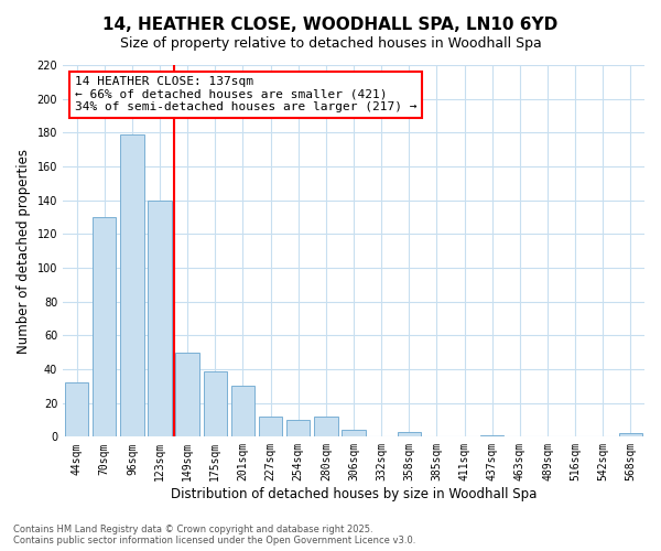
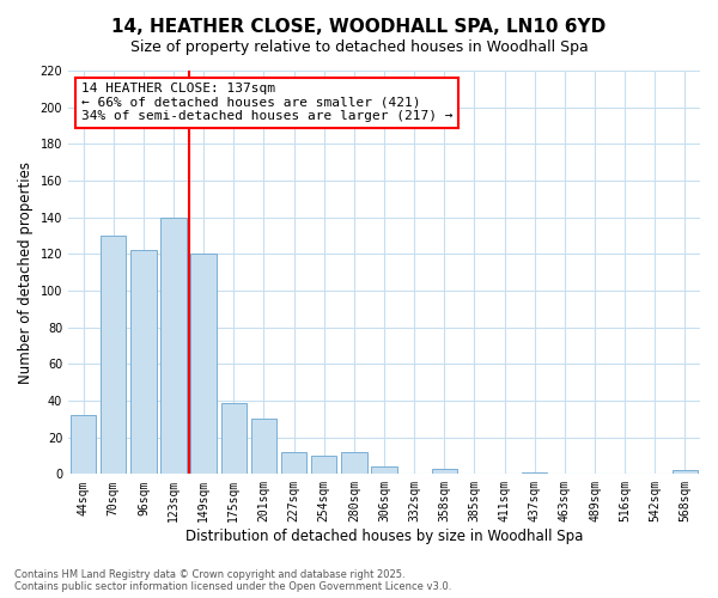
96sqm: 179 -> 122
149sqm: 50 -> 120
